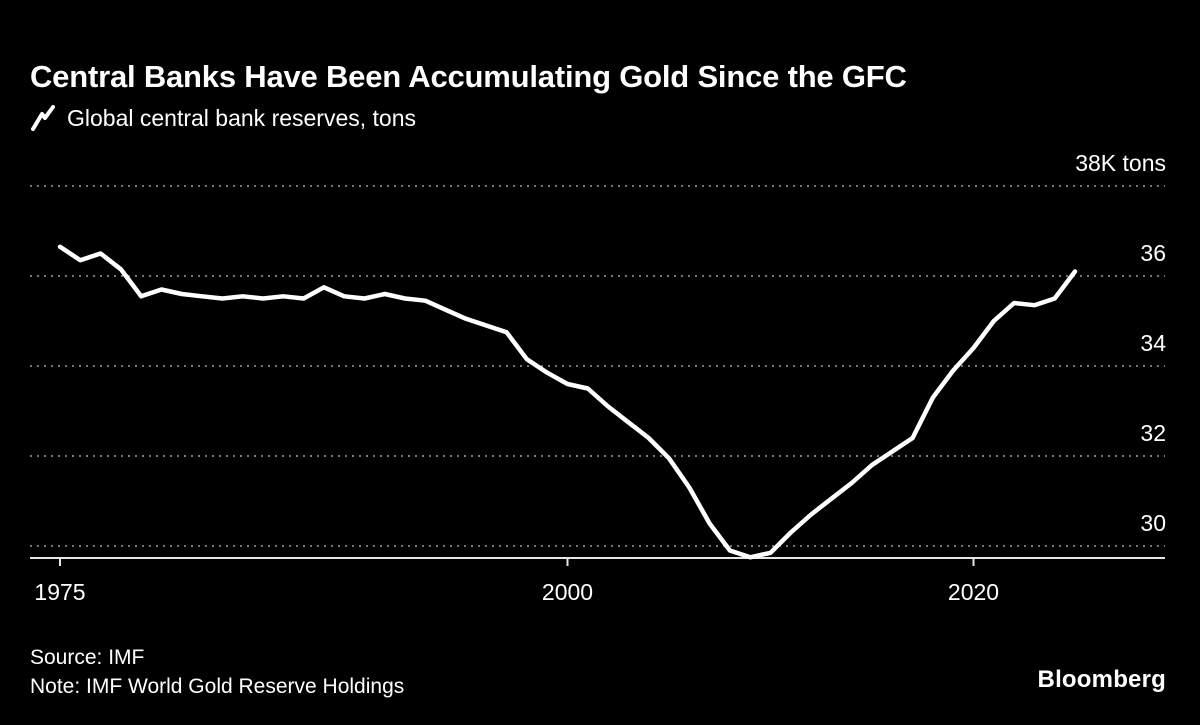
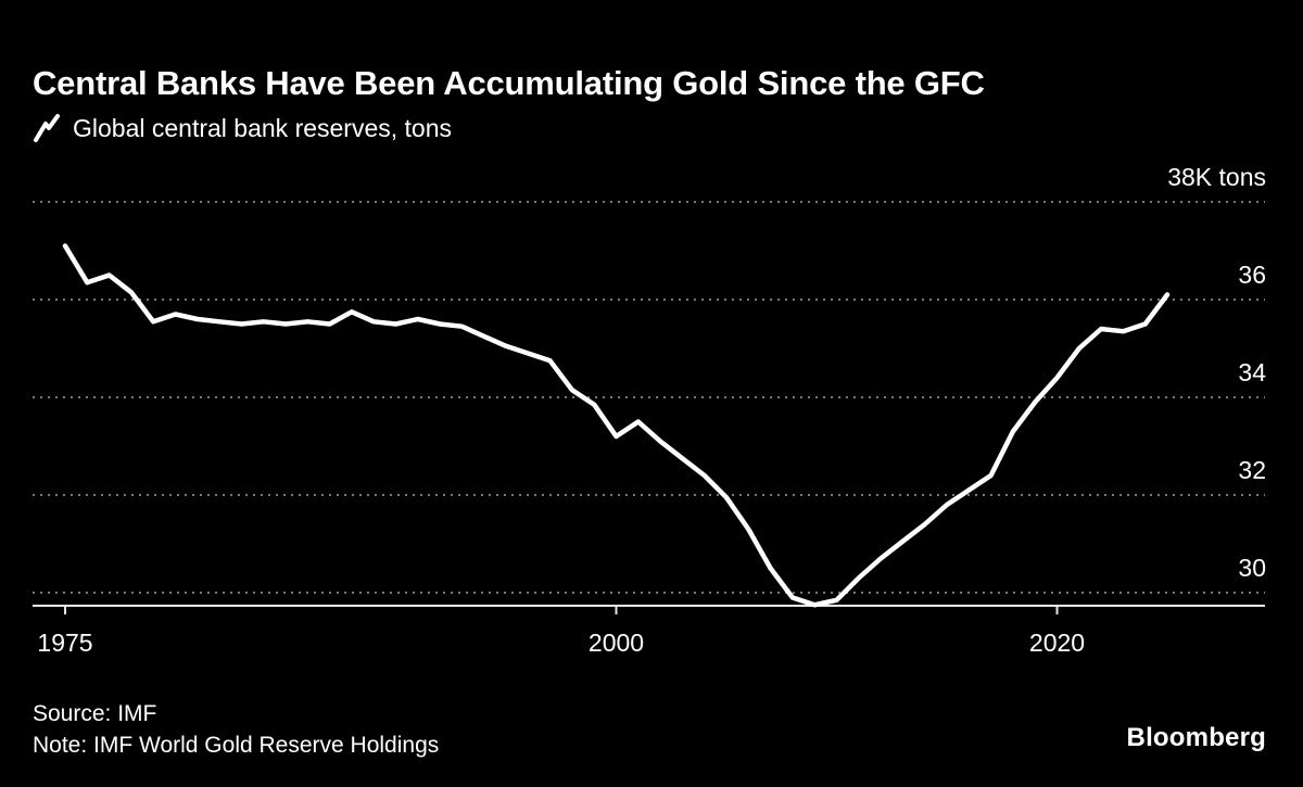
1975: 36.6 -> 37.1
2000: 33.6 -> 33.2
